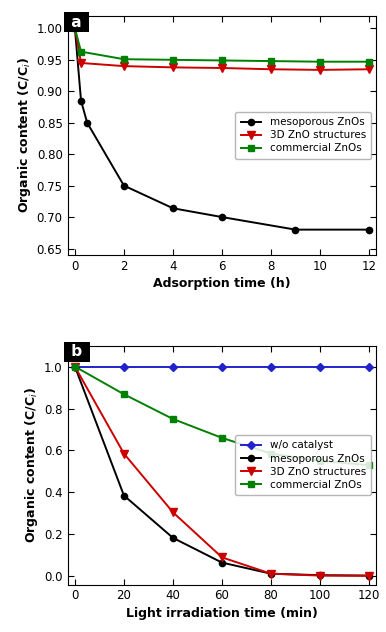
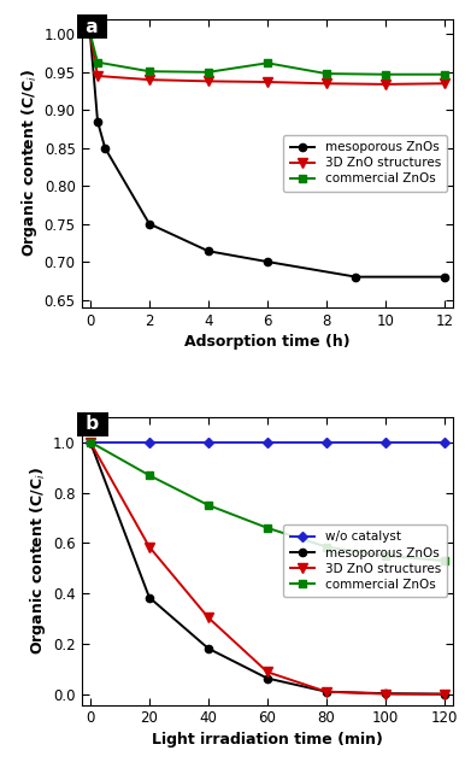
commercial ZnOs/6: 0.949 -> 0.962
